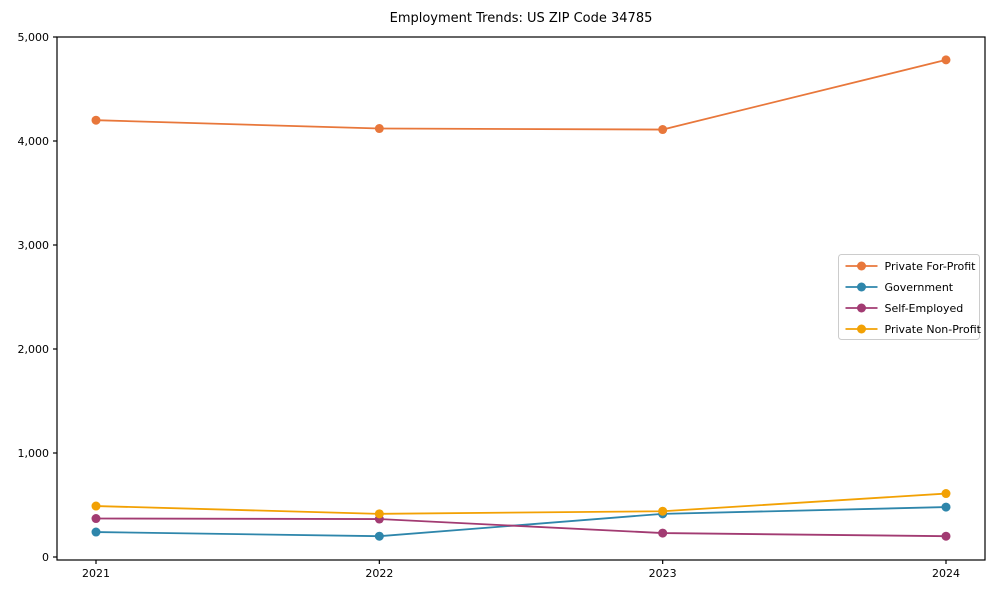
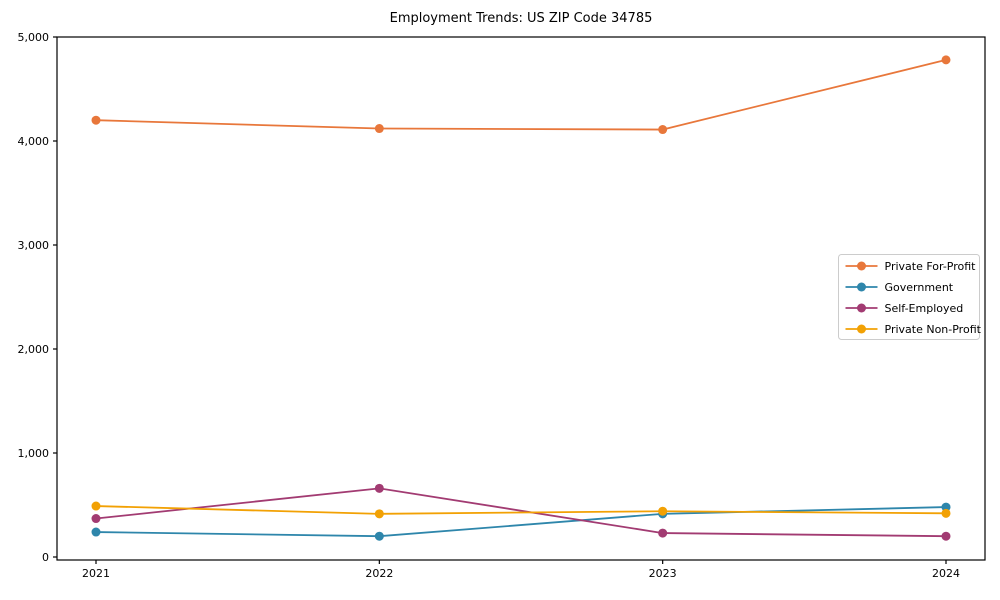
Self-Employed/2022: 360 -> 660
Private Non-Profit/2024: 610 -> 420
